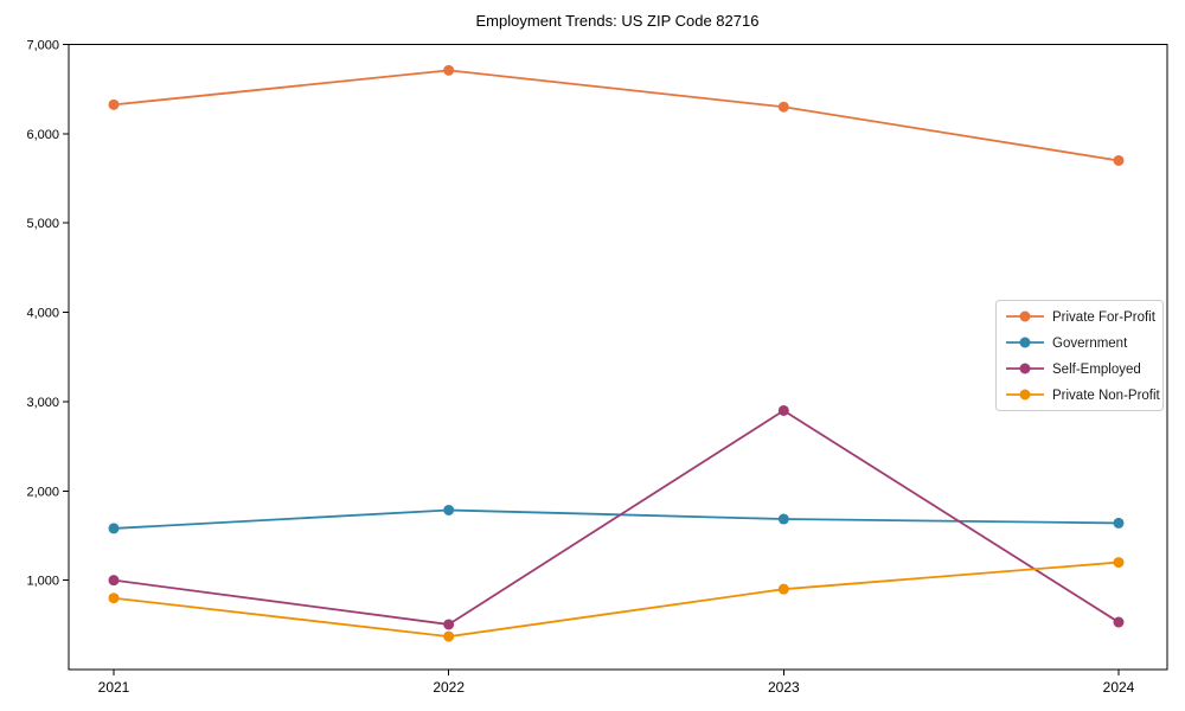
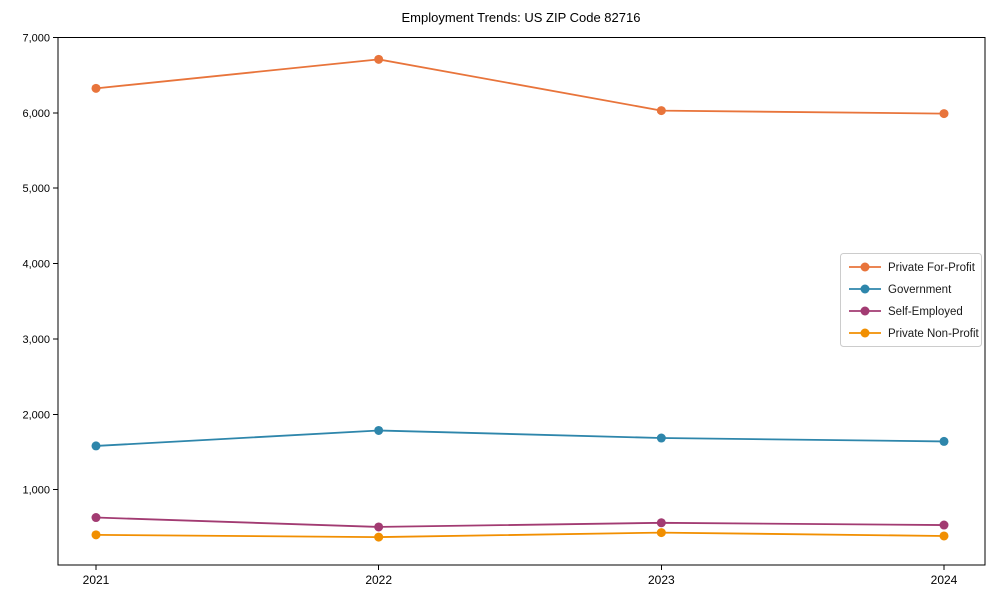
Self-Employed/2021: 1000 -> 600
Private Non-Profit/2021: 800 -> 400
Private For-Profit/2023: 6300 -> 6000
Self-Employed/2023: 2900 -> 600
Private Non-Profit/2023: 900 -> 400
Private For-Profit/2024: 5700 -> 6000
Private Non-Profit/2024: 1200 -> 400
